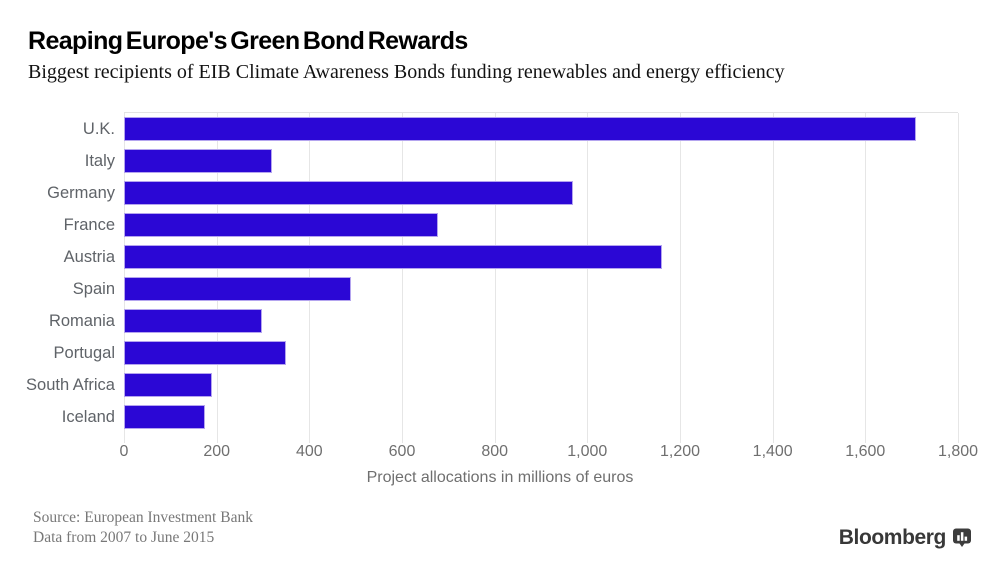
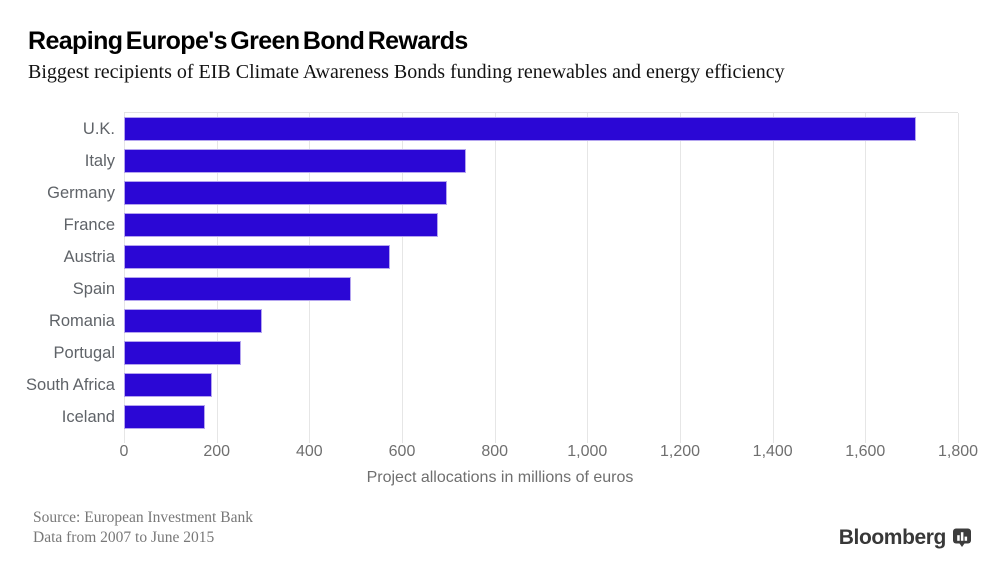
Italy: 320 -> 740
Germany: 970 -> 700
Austria: 1160 -> 570
Portugal: 350 -> 250
